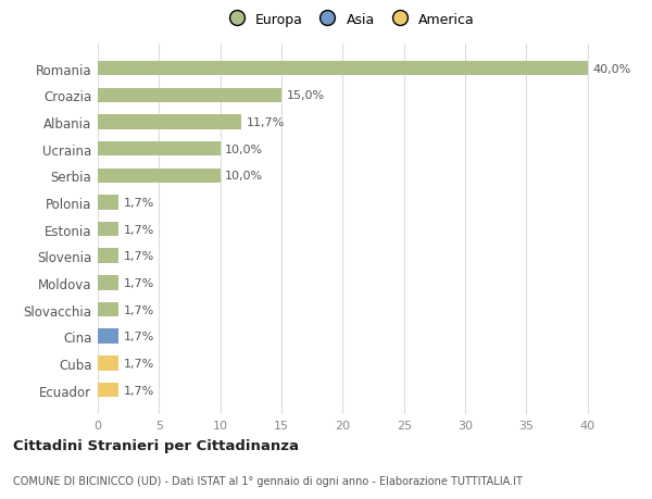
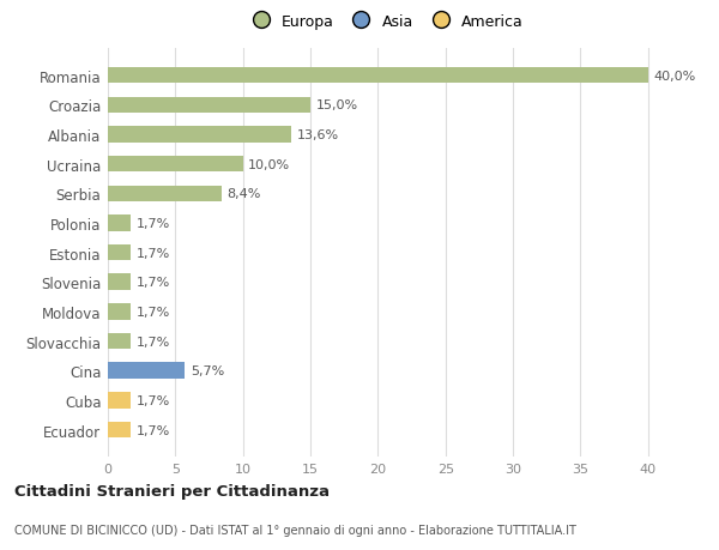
Albania: 11,7% -> 13,6%
Serbia: 10,0% -> 8,4%
Cina: 1,7% -> 5,7%
